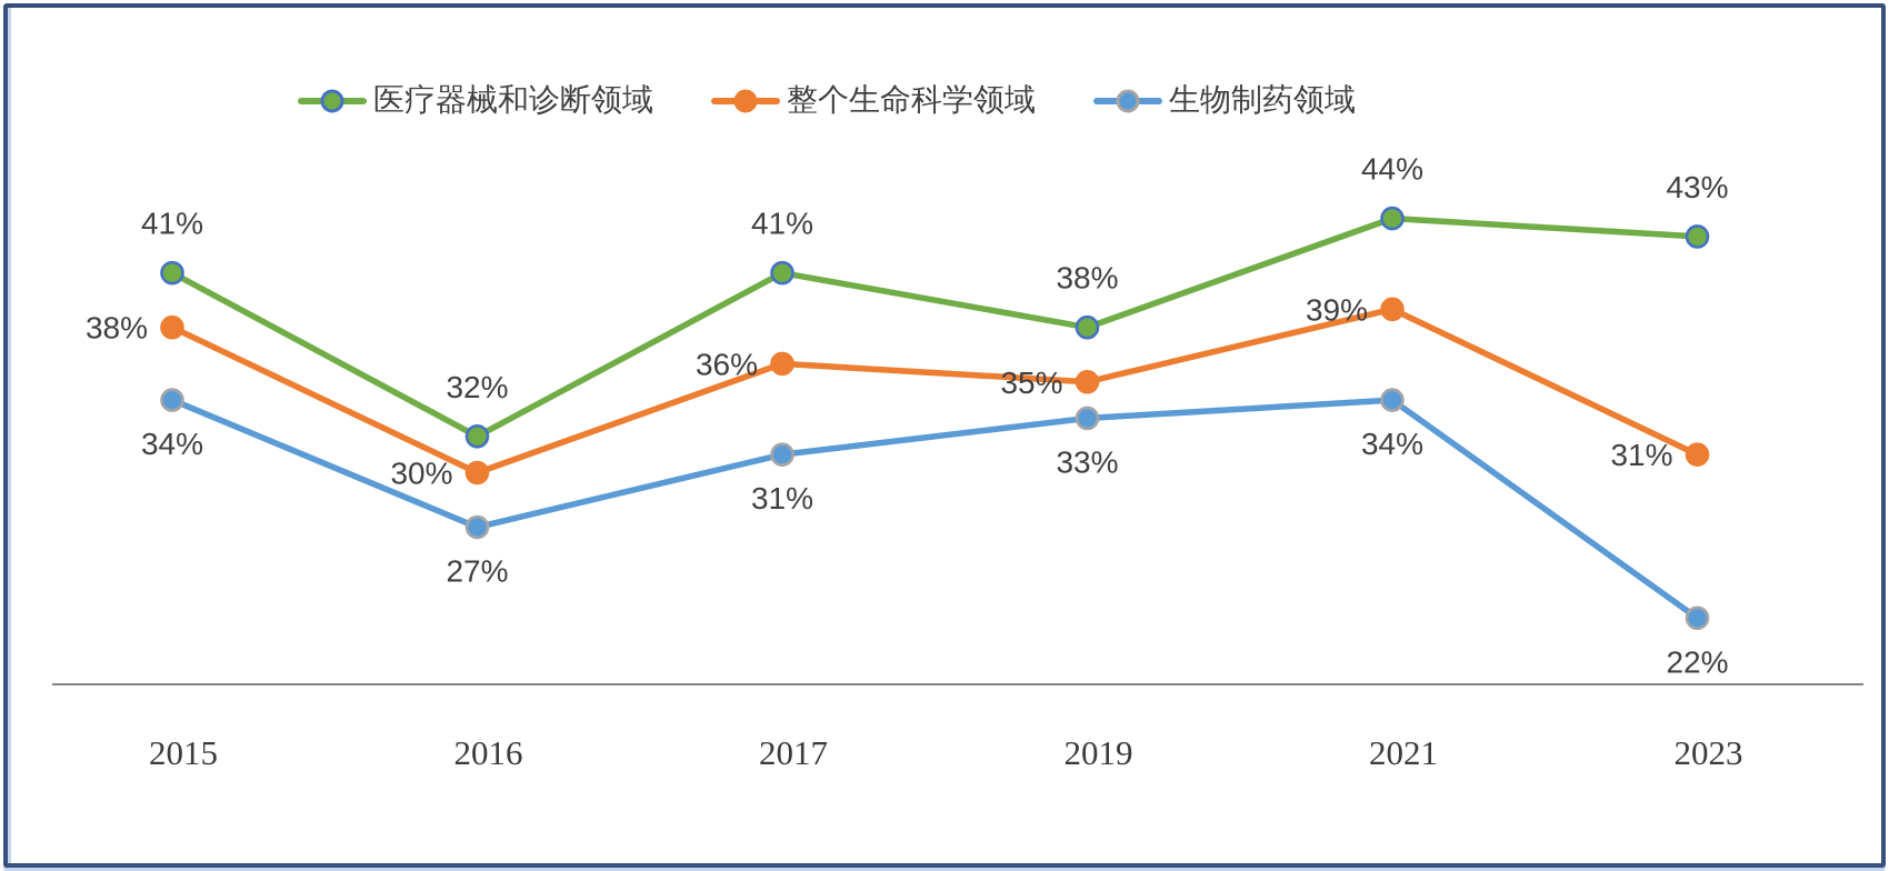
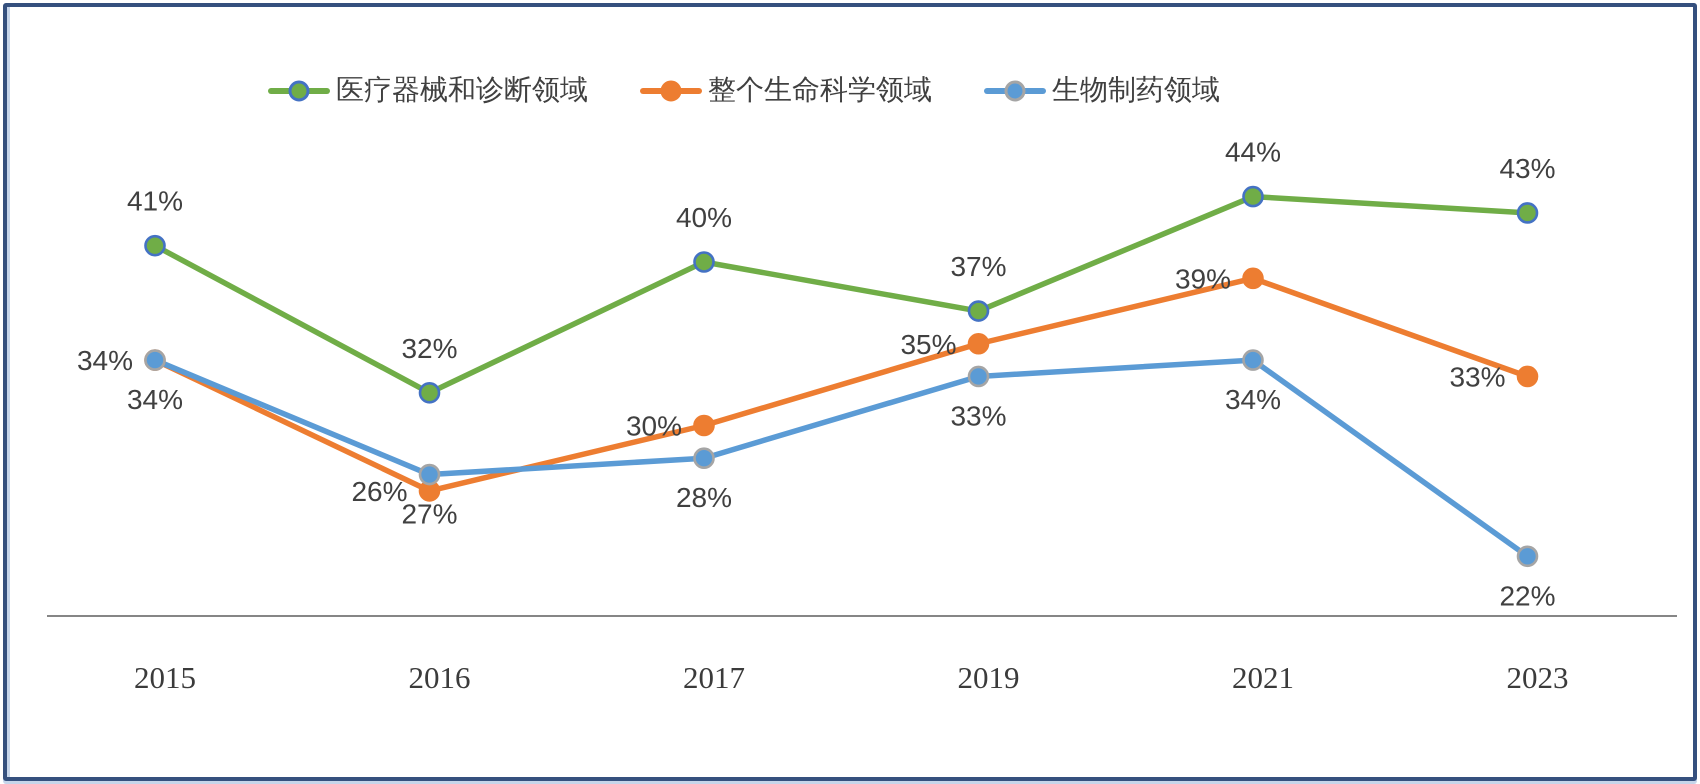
整个生命科学领域/2015: 38% -> 34%
整个生命科学领域/2016: 30% -> 26%
医疗器械和诊断领域/2017: 41% -> 40%
整个生命科学领域/2017: 36% -> 30%
生物制药领域/2017: 31% -> 28%
医疗器械和诊断领域/2019: 38% -> 37%
整个生命科学领域/2023: 31% -> 33%
